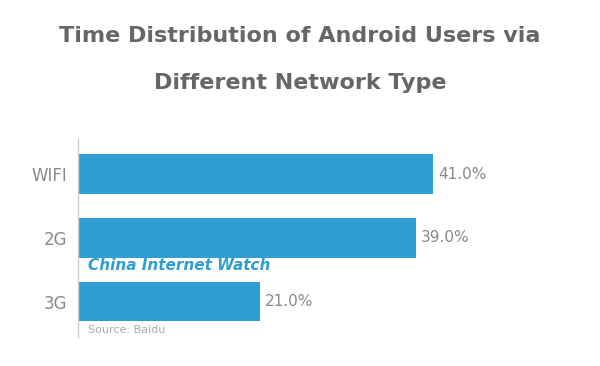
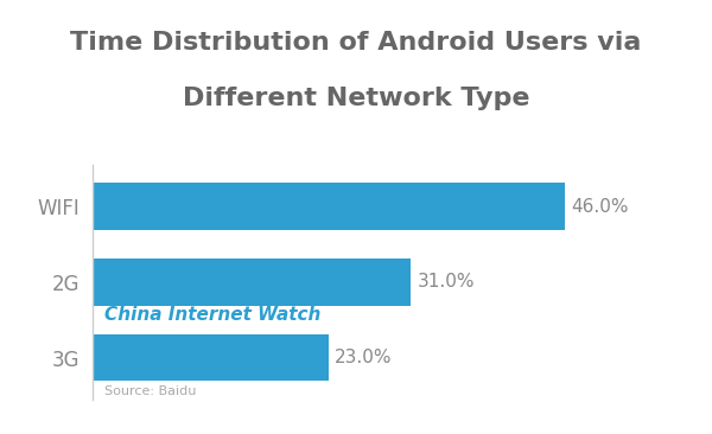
WIFI: 41.0% -> 46.0%
2G: 39.0% -> 31.0%
3G: 21.0% -> 23.0%
